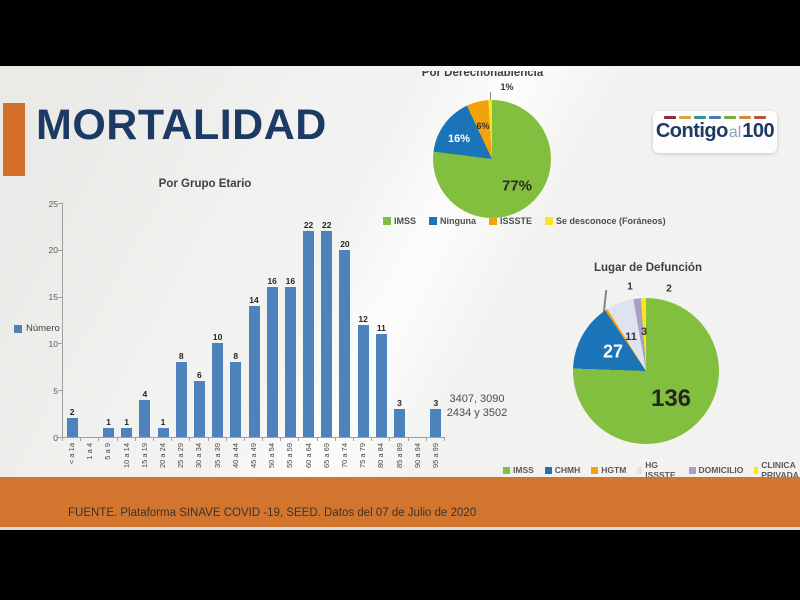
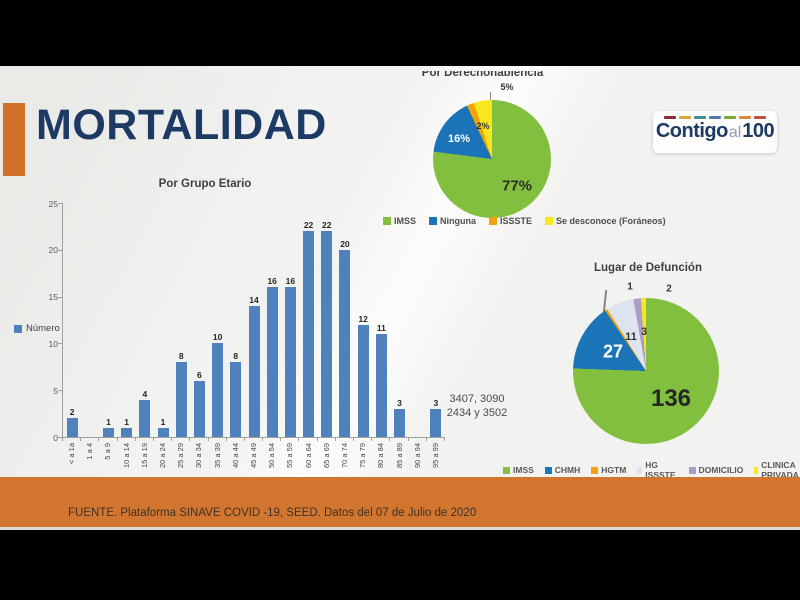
Por Derechohabiencia/ISSSTE: 6% -> 2%
Por Derechohabiencia/Se desconoce (Foráneos): 1% -> 5%
